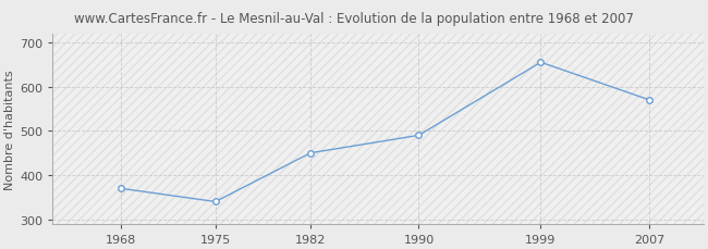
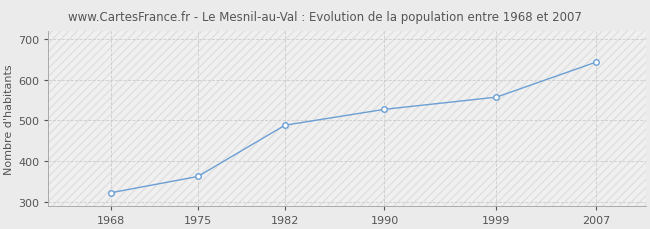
1968: 370 -> 322
1975: 340 -> 362
1982: 450 -> 488
1990: 490 -> 527
1999: 655 -> 557
2007: 570 -> 643
